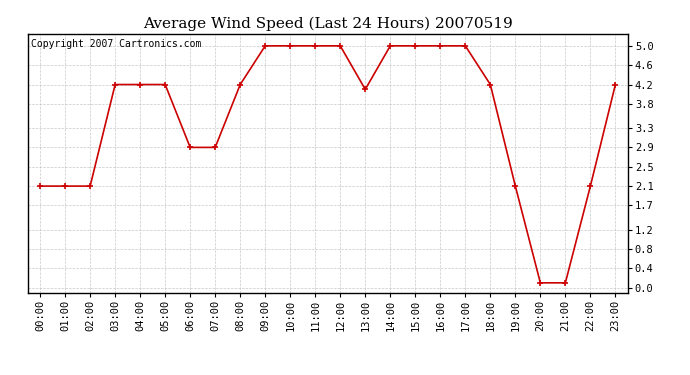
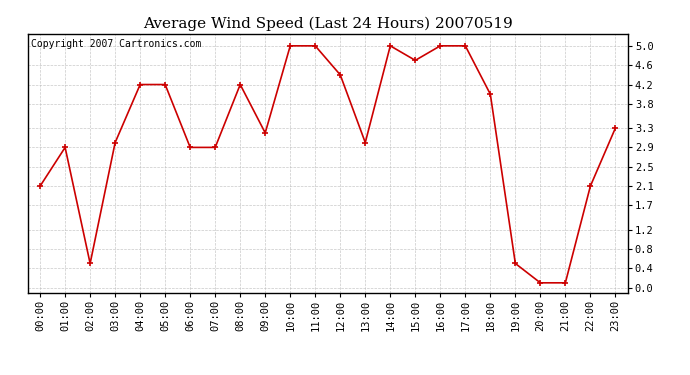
01:00: 2.1 -> 2.9
02:00: 2.1 -> 0.5
03:00: 4.2 -> 3.0
09:00: 5.0 -> 3.2
12:00: 5.0 -> 4.4
13:00: 4.1 -> 3.0
15:00: 5.0 -> 4.7
18:00: 4.2 -> 4.0
19:00: 2.1 -> 0.5
23:00: 4.2 -> 3.3
